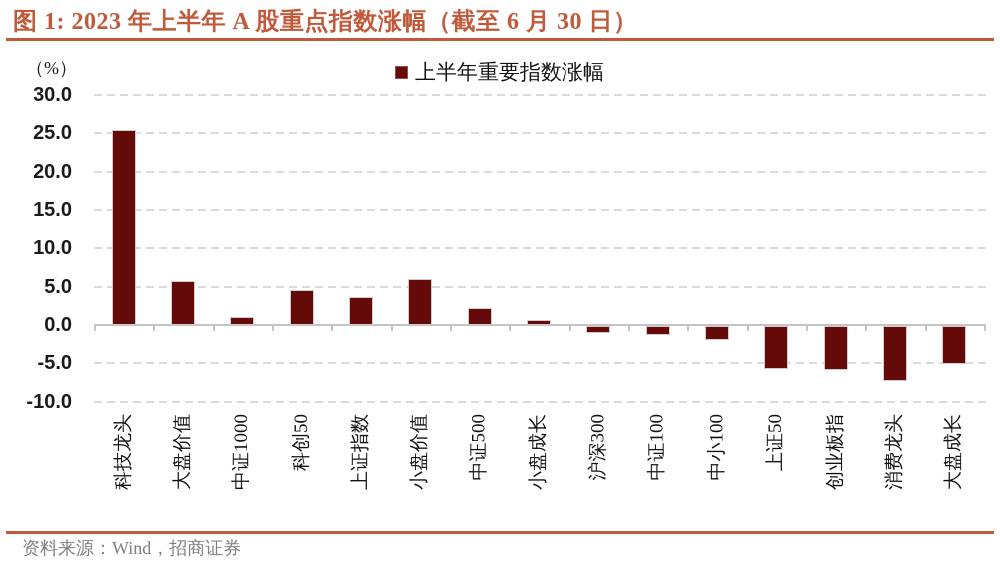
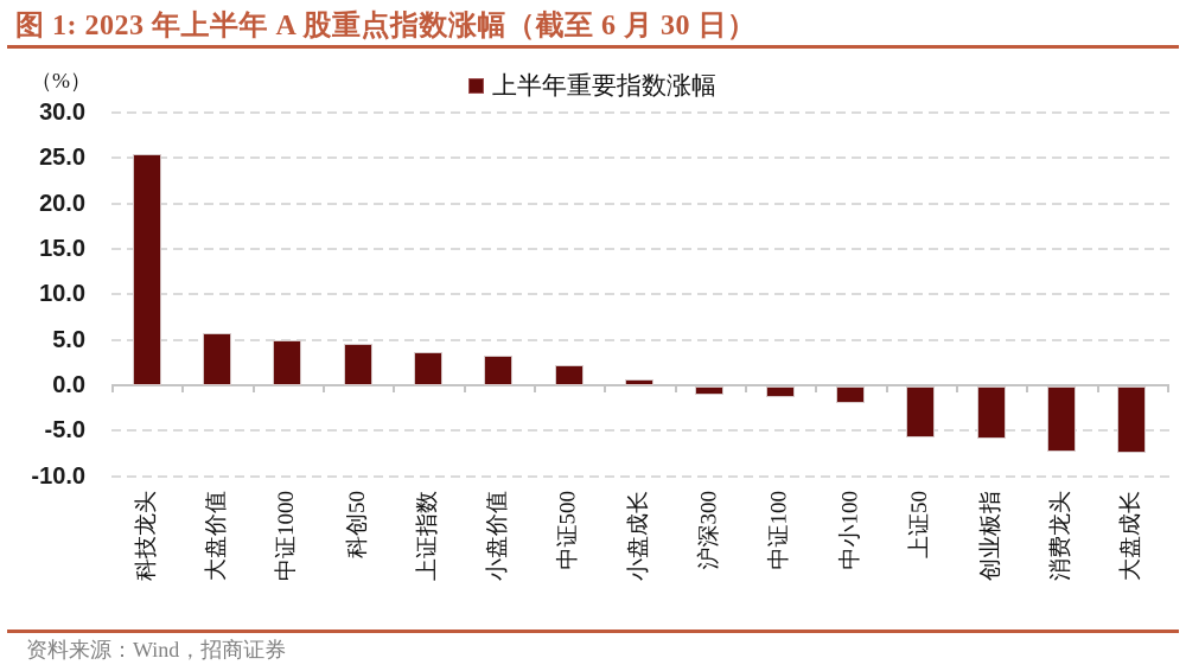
中证1000: 1 -> 5
小盘价值: 6 -> 3
大盘成长: -5 -> -7
